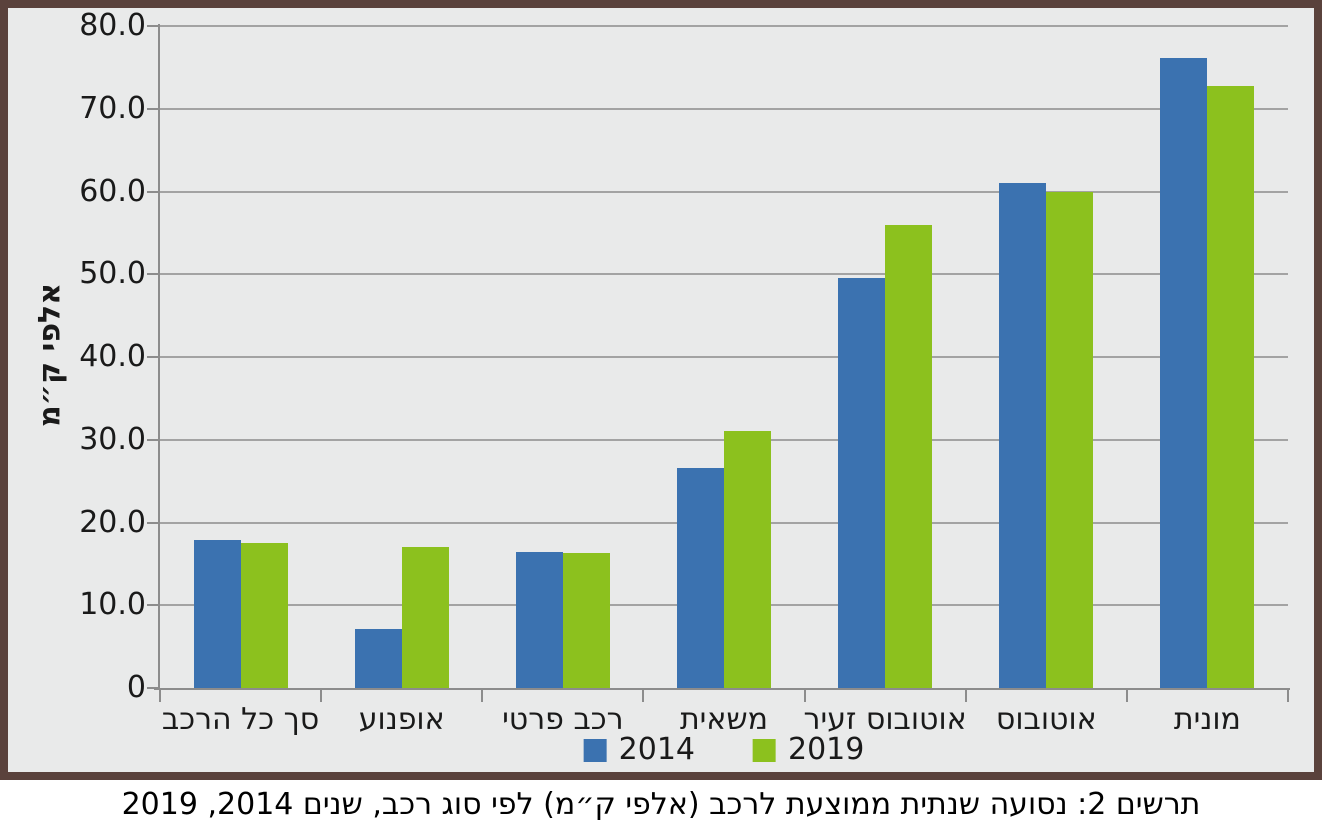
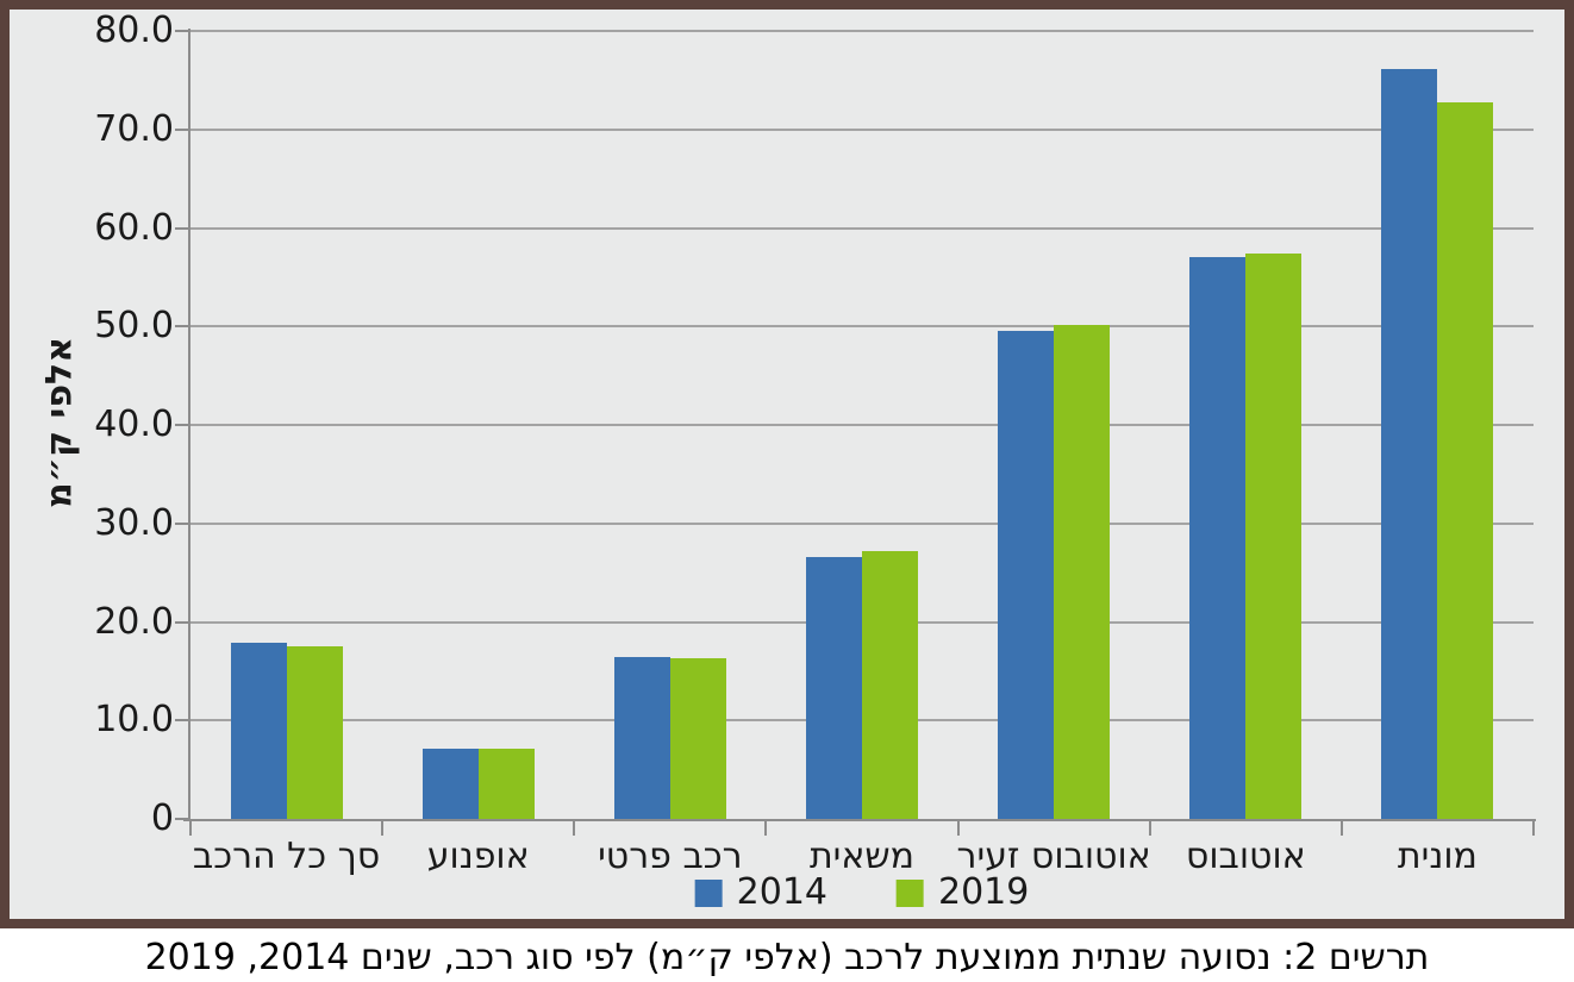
2019/אופנוע: 17 -> 7
2019/משאית: 31 -> 27
2019/אוטובוס זעיר: 56 -> 50
2014/אוטובוס: 61 -> 57
2019/אוטובוס: 60 -> 57
